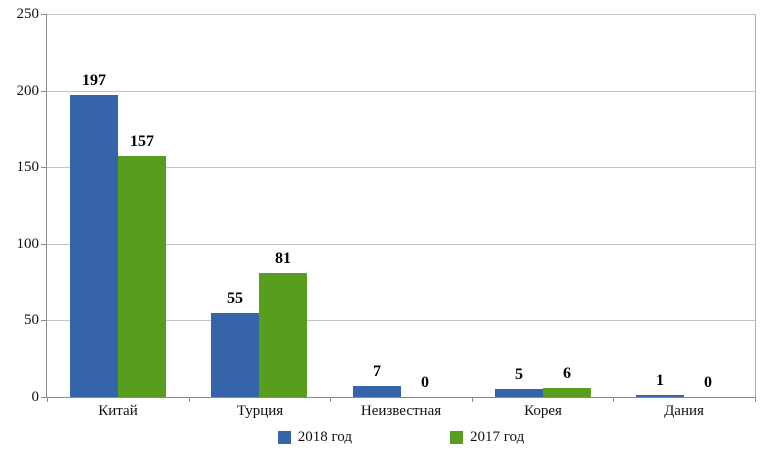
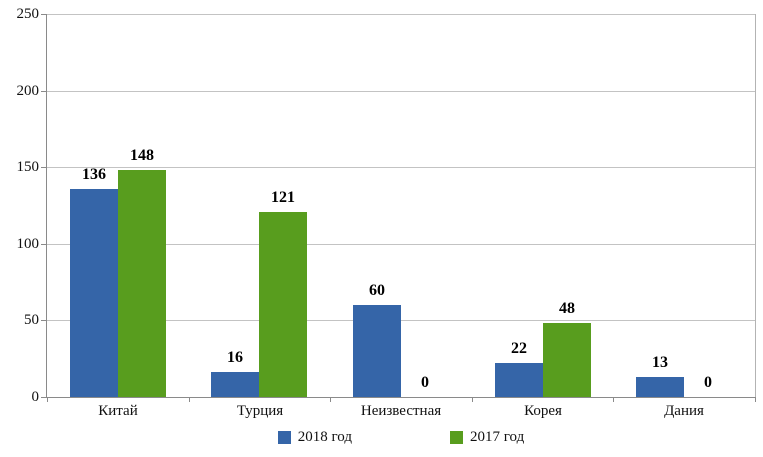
2018 год/Китай: 197 -> 136
2017 год/Китай: 157 -> 148
2018 год/Турция: 55 -> 16
2017 год/Турция: 81 -> 121
2018 год/Неизвестная: 7 -> 60
2018 год/Корея: 5 -> 22
2017 год/Корея: 6 -> 48
2018 год/Дания: 1 -> 13
